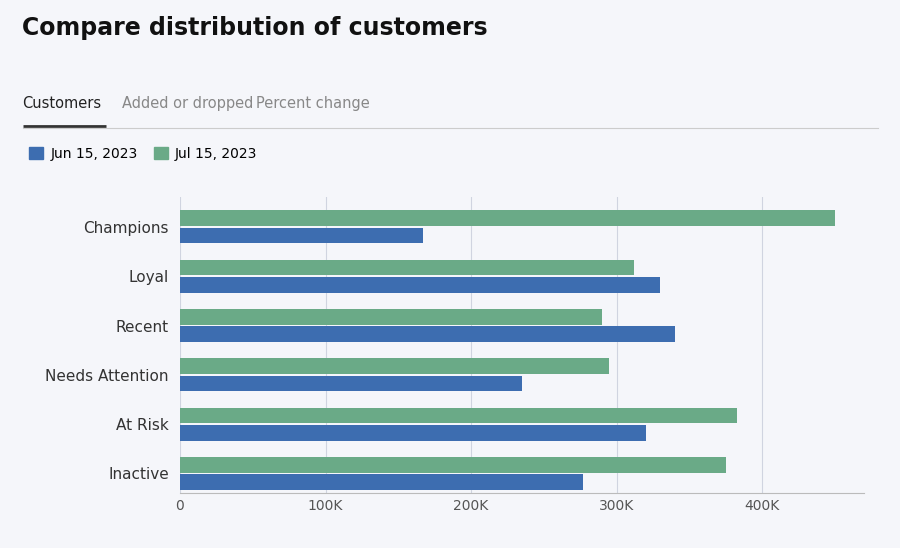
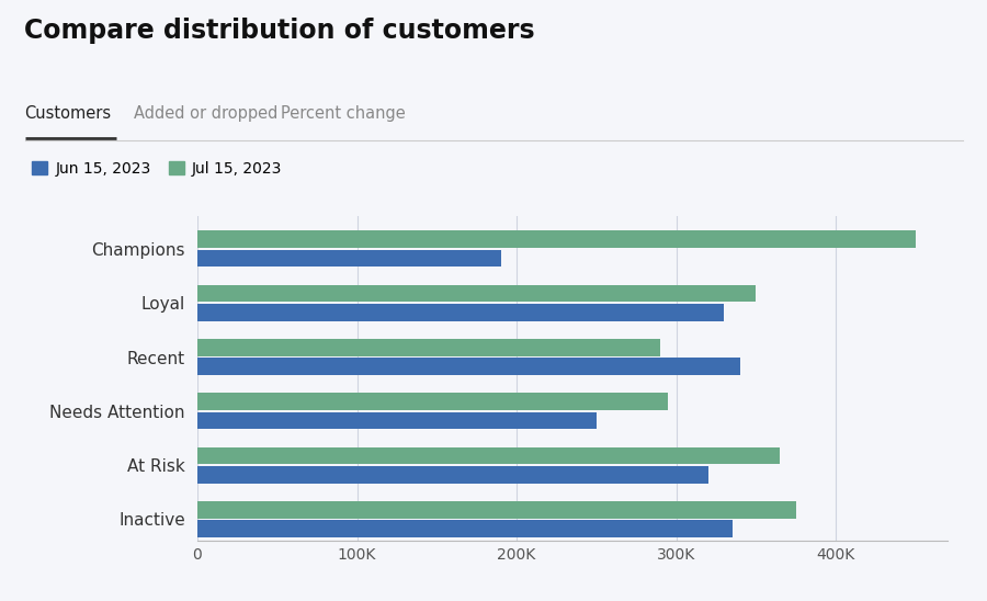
Jun 15, 2023/Champions: 167K -> 190K
Jul 15, 2023/Loyal: 312K -> 350K
Jun 15, 2023/Needs Attention: 235K -> 250K
Jul 15, 2023/At Risk: 383K -> 365K
Jun 15, 2023/Inactive: 277K -> 335K
